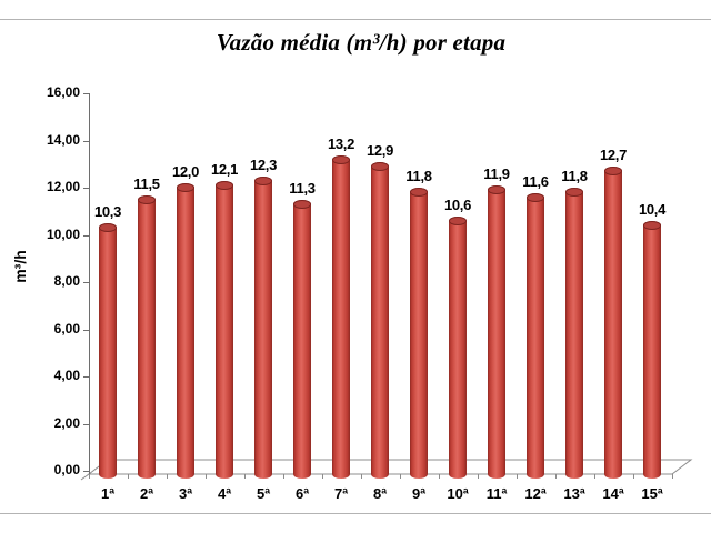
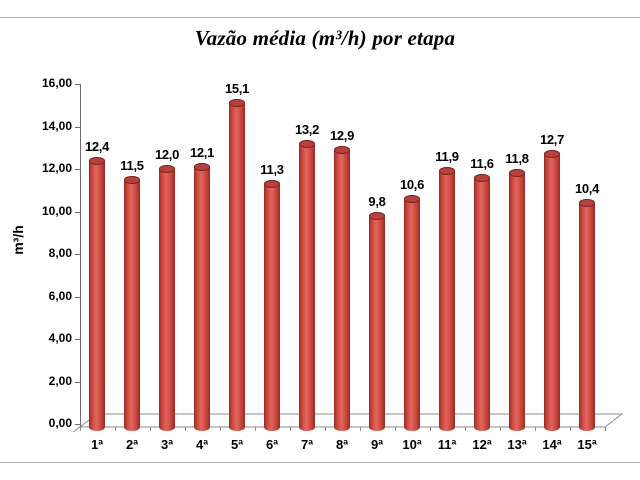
1ª: 10,3 -> 12,4
5ª: 12,3 -> 15,1
9ª: 11,8 -> 9,8
